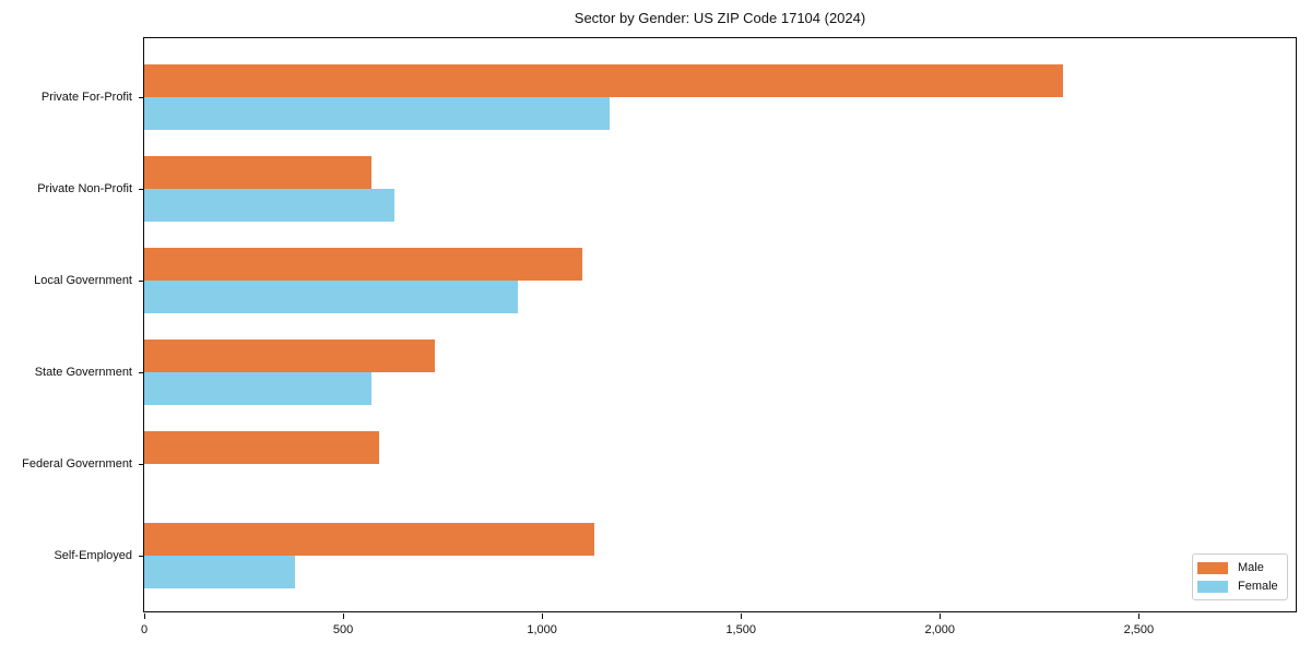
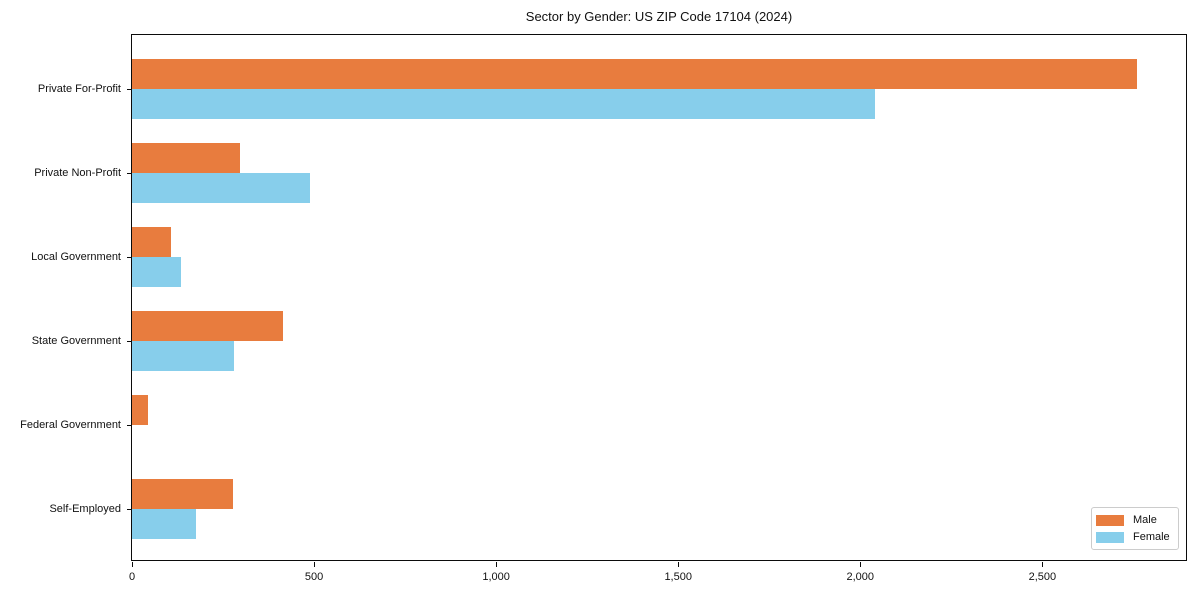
Male/Private For-Profit: 2310 -> 2760
Female/Private For-Profit: 1170 -> 2040
Male/Private Non-Profit: 570 -> 300
Female/Private Non-Profit: 630 -> 490
Male/Local Government: 1100 -> 110
Female/Local Government: 940 -> 140
Male/State Government: 730 -> 420
Female/State Government: 570 -> 280
Male/Federal Government: 590 -> 40
Male/Self-Employed: 1130 -> 280
Female/Self-Employed: 380 -> 180
